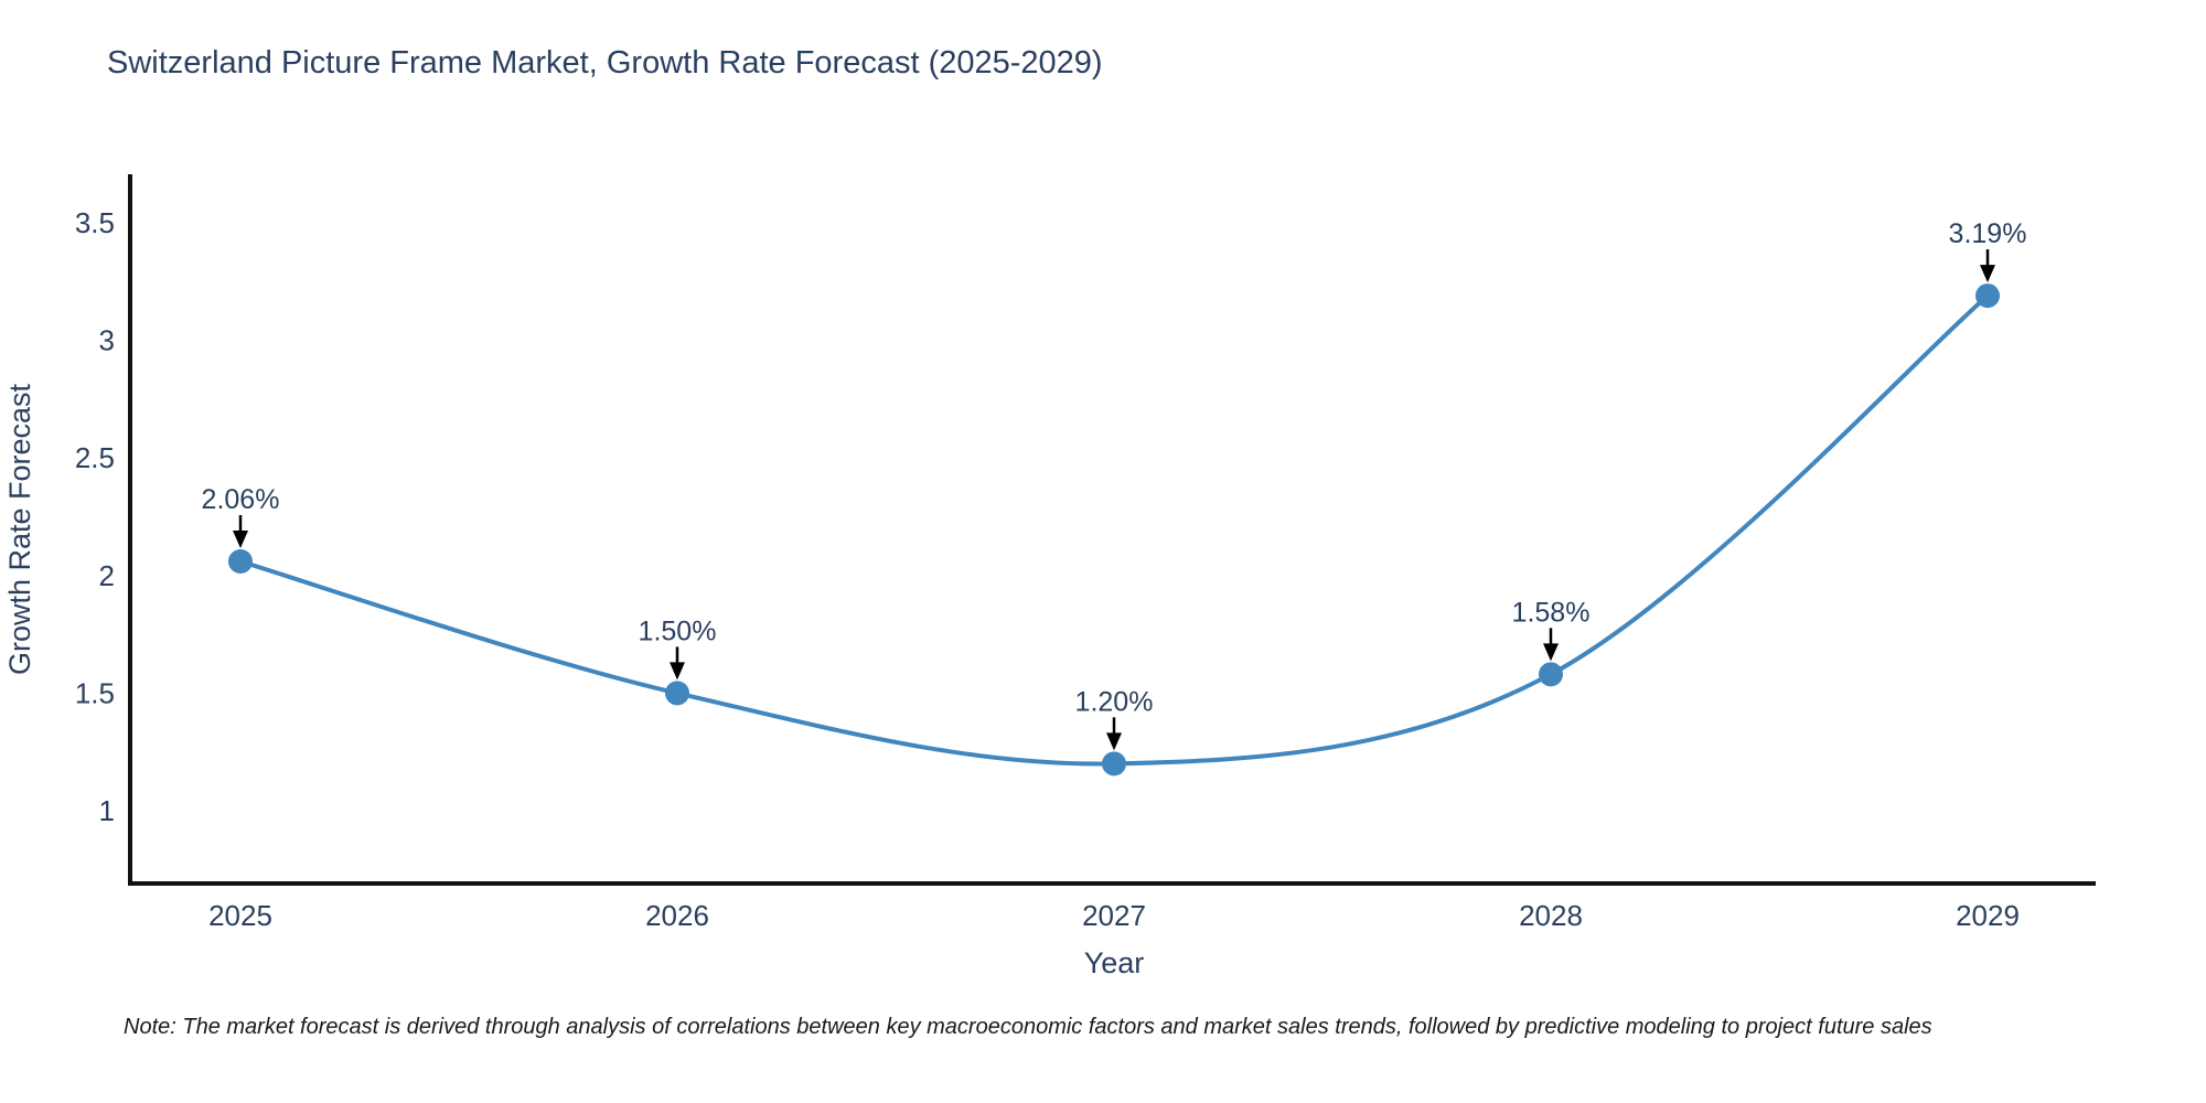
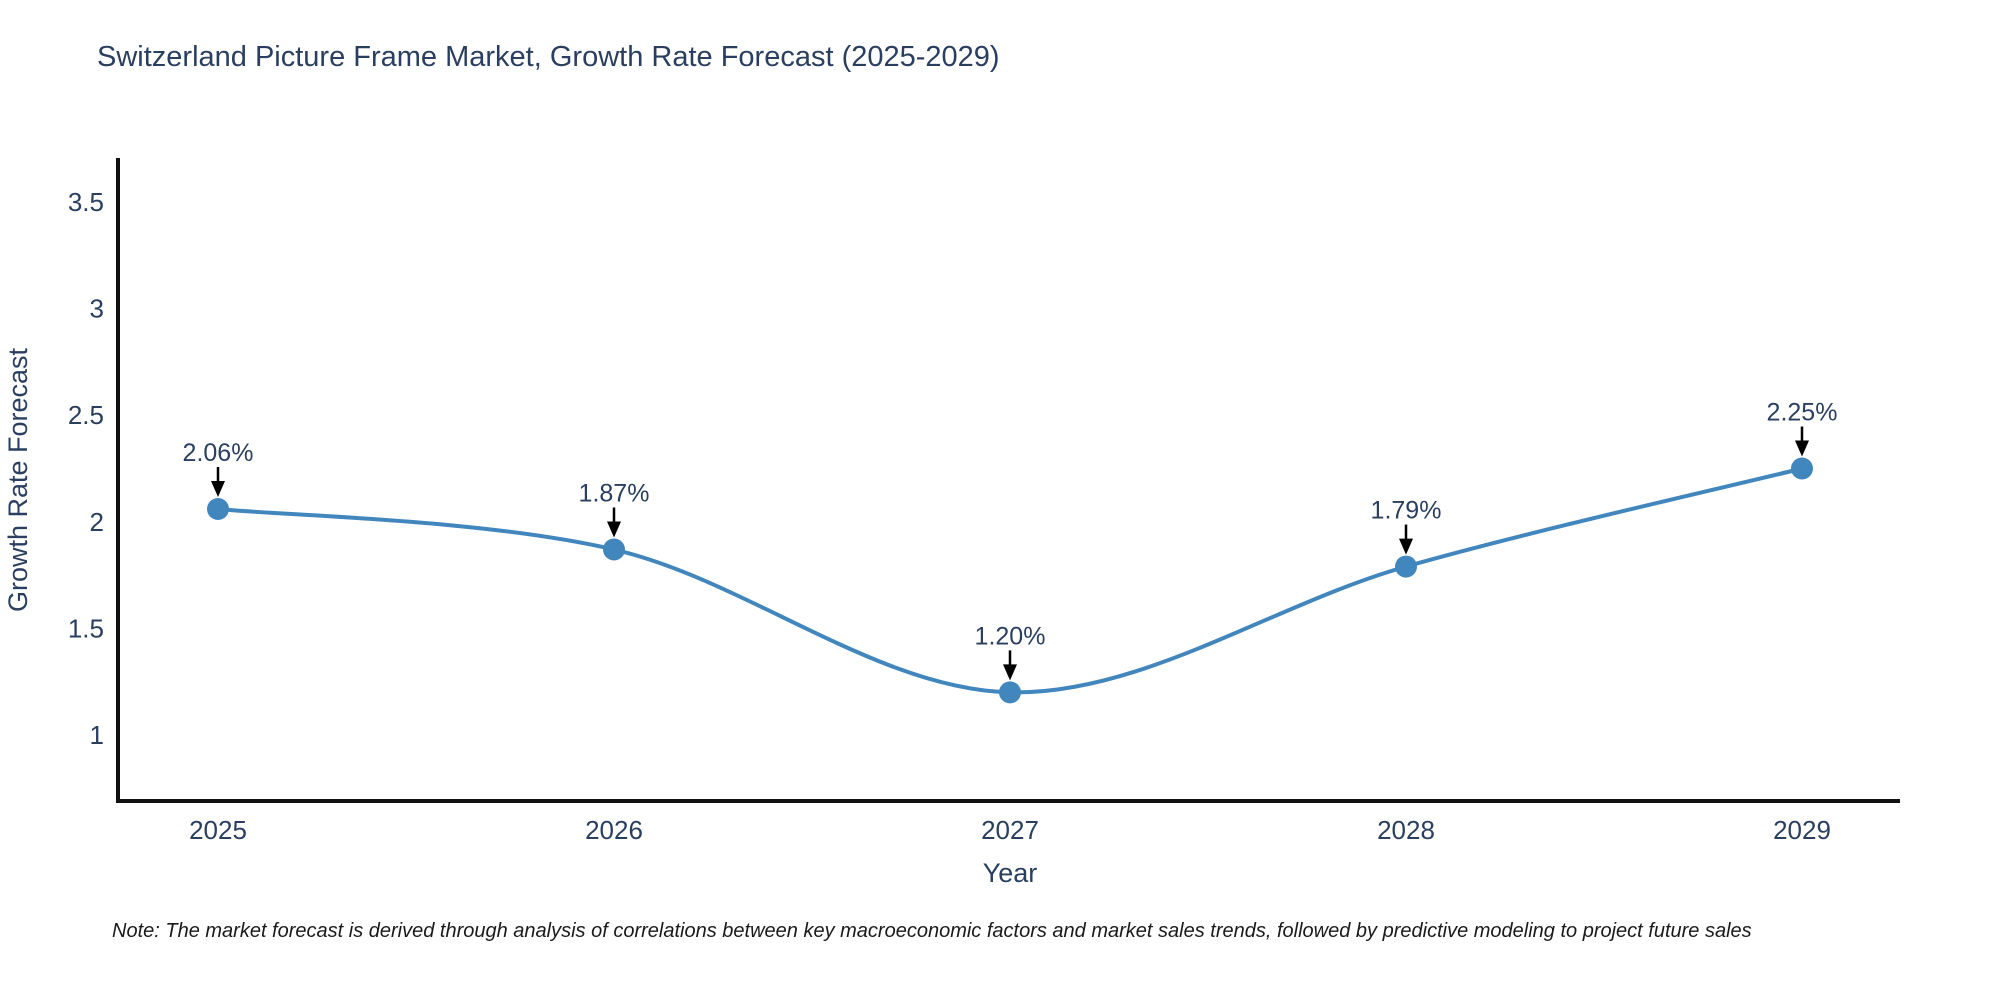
2026: 1.50% -> 1.87%
2028: 1.58% -> 1.79%
2029: 3.19% -> 2.25%
